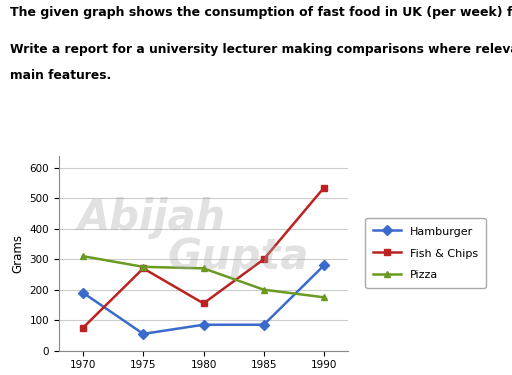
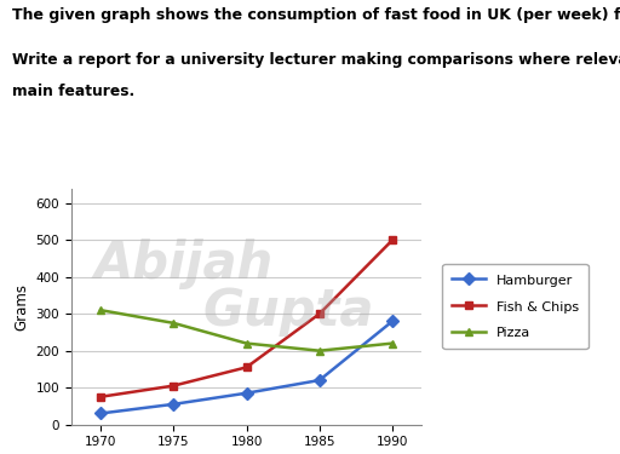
Hamburger/1970: 190 -> 30
Fish & Chips/1975: 270 -> 105
Pizza/1980: 270 -> 220
Hamburger/1985: 85 -> 120
Fish & Chips/1990: 535 -> 500
Pizza/1990: 175 -> 220
